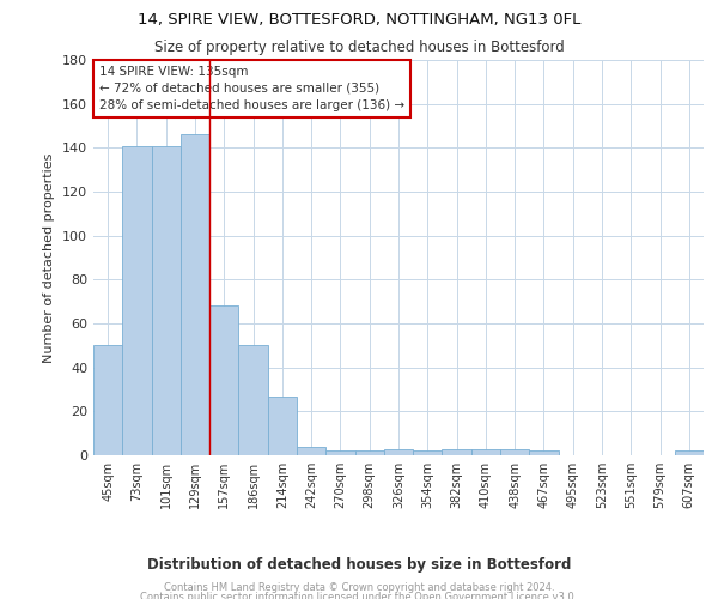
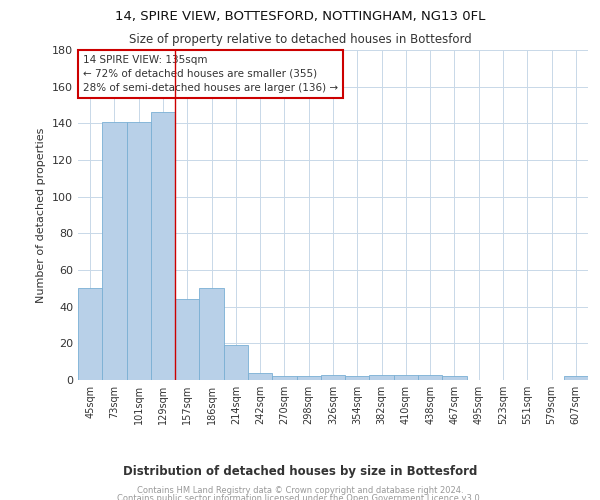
157sqm: 68 -> 44
214sqm: 27 -> 19
